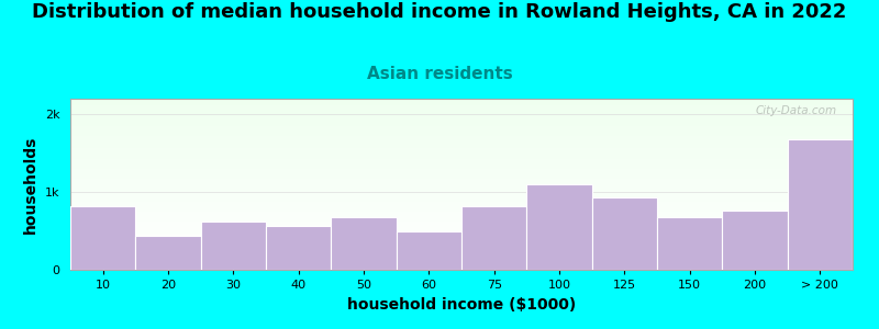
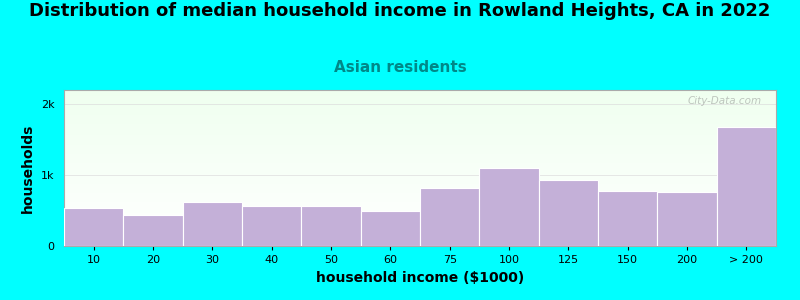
10: 0.82k -> 0.53k
50: 0.68k -> 0.57k
150: 0.68k -> 0.77k
